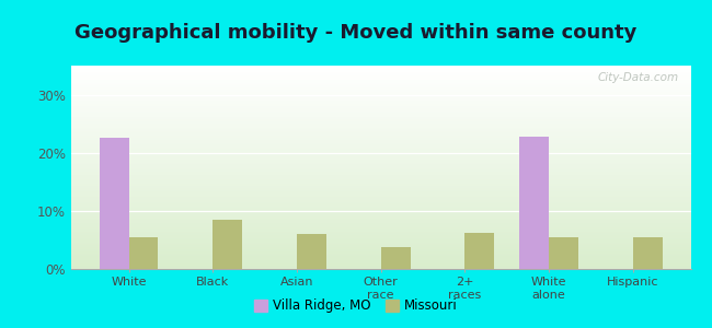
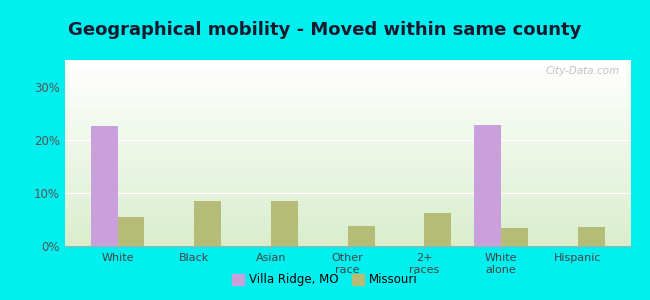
Missouri/Asian: 6.0% -> 8.4%
Missouri/White alone: 5.5% -> 3.4%
Missouri/Hispanic: 5.5% -> 3.6%
